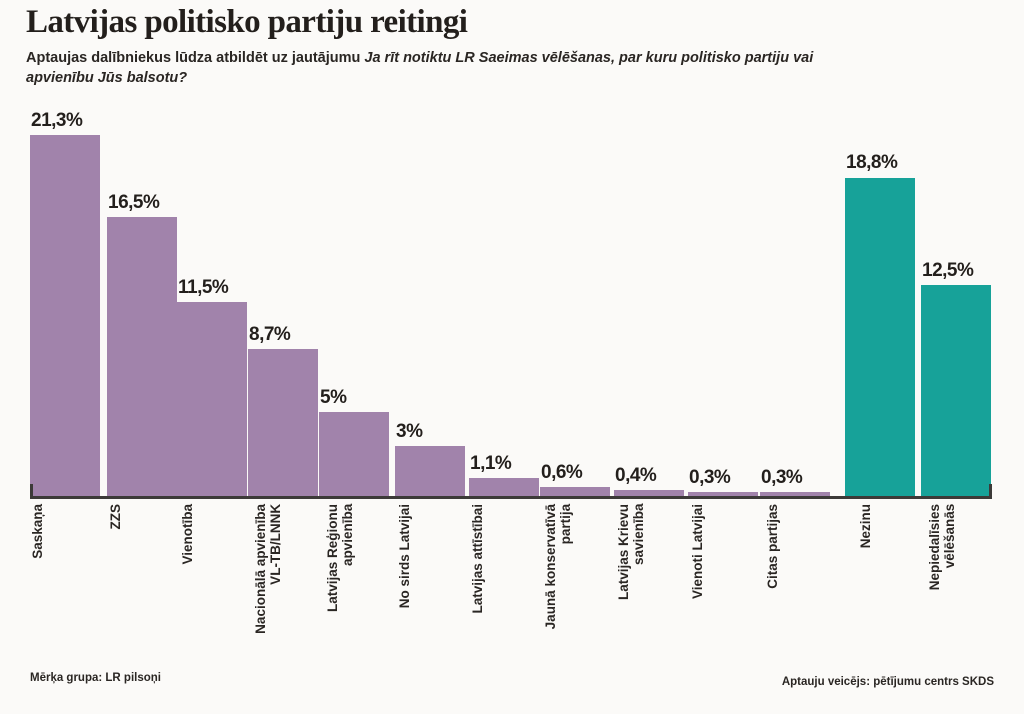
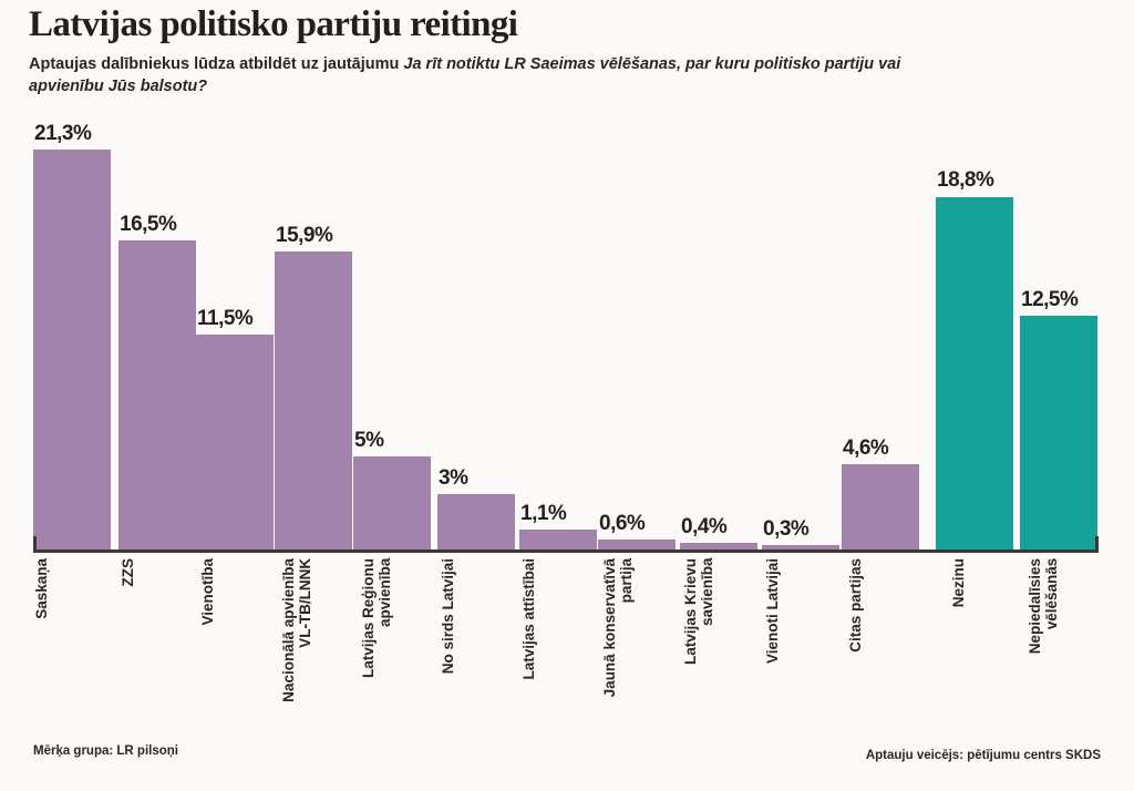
Nacionālā apvienība VL-TB/LNNK: 8,7% -> 15,9%
Citas partijas: 0,3% -> 4,6%
